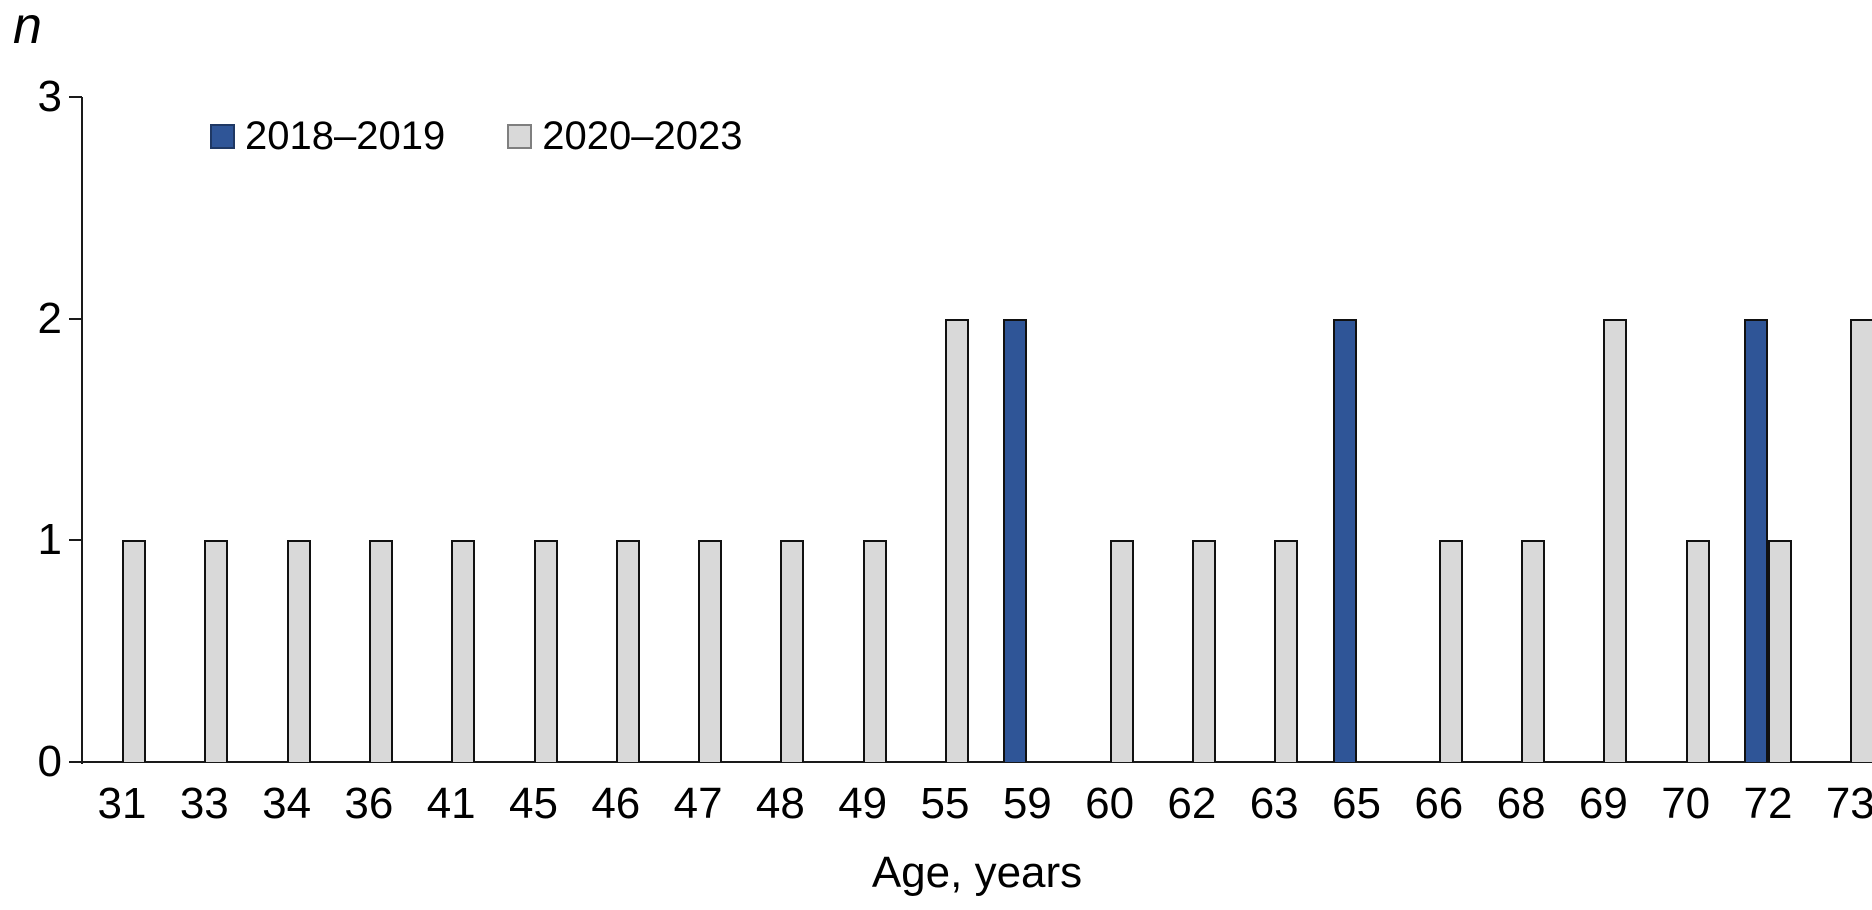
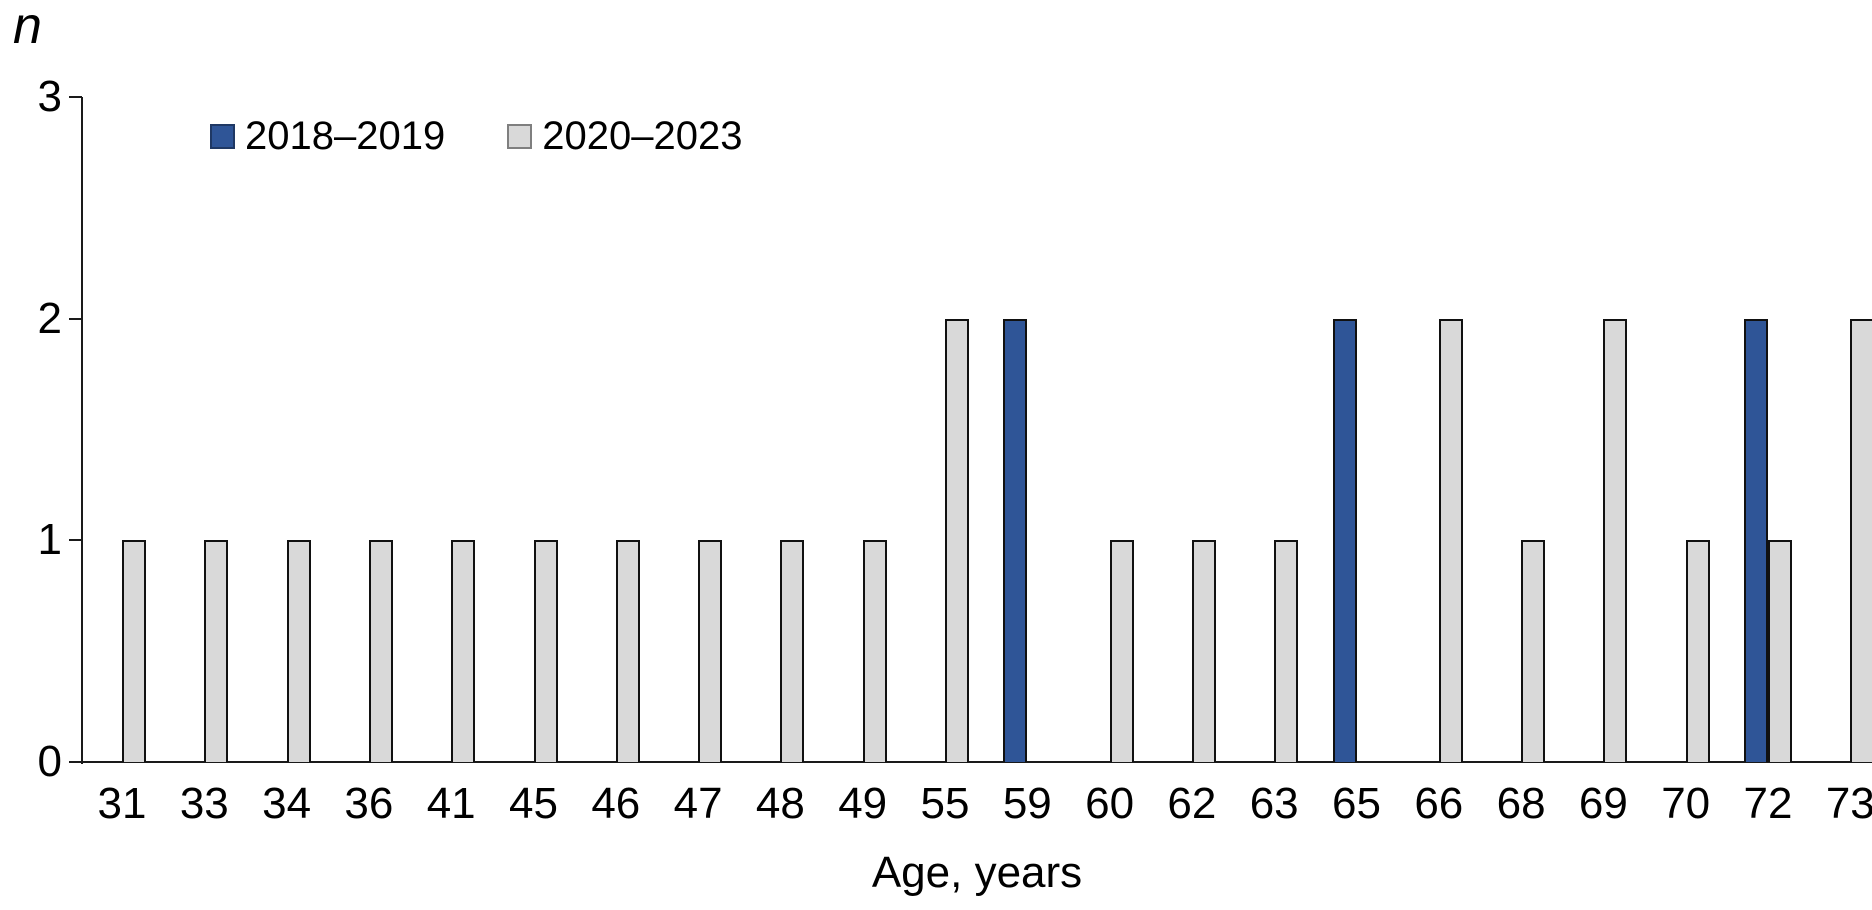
2020–2023/66: 1 -> 2
